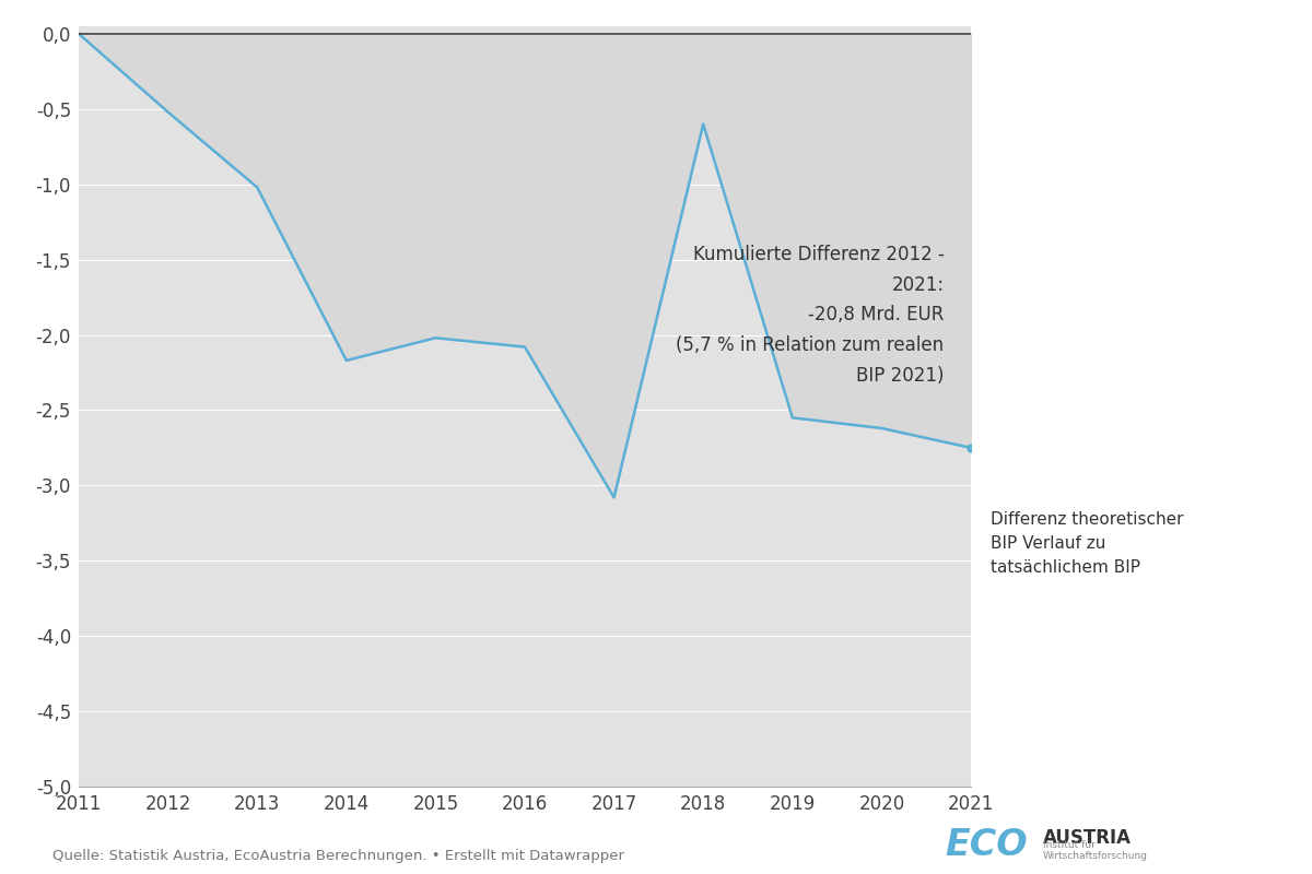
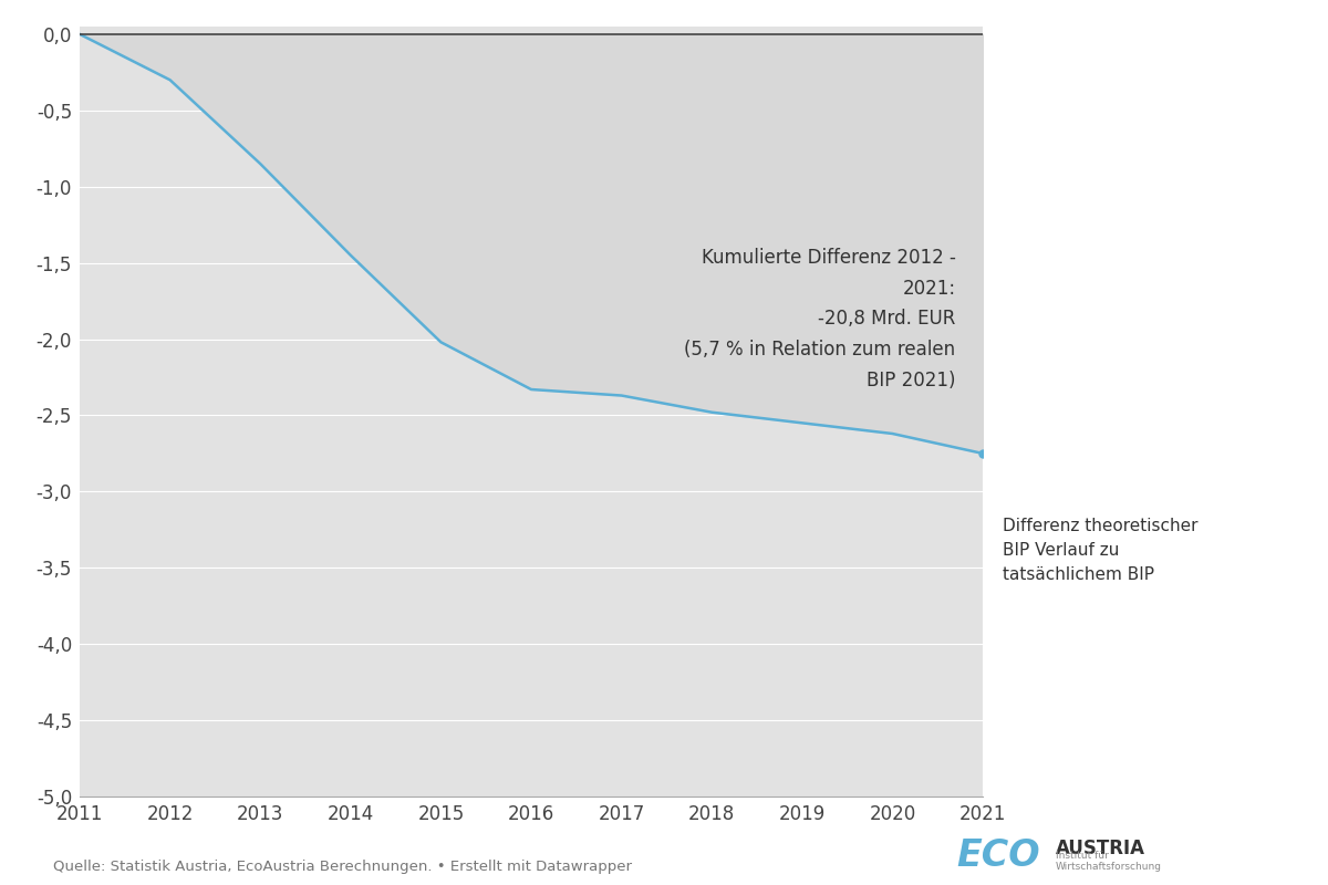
2012: -0,52 -> -0,30
2013: -1,02 -> -0,85
2014: -2,17 -> -1,45
2016: -2,08 -> -2,33
2017: -3,08 -> -2,37
2018: -0,60 -> -2,48
